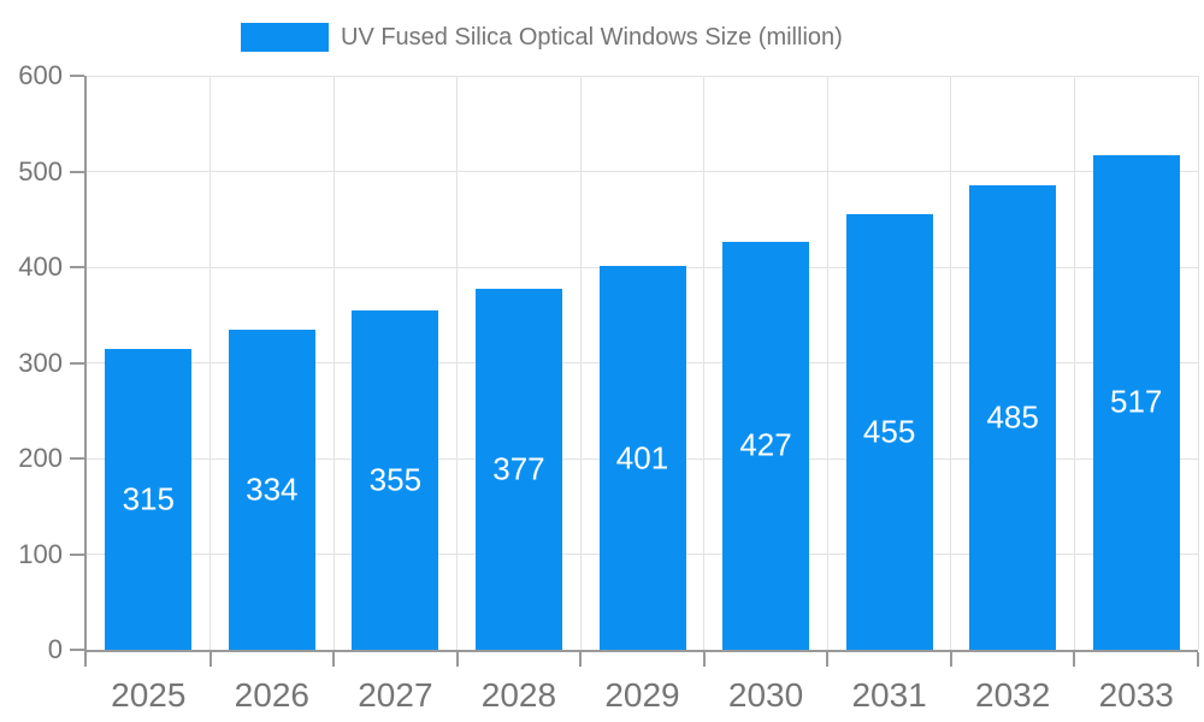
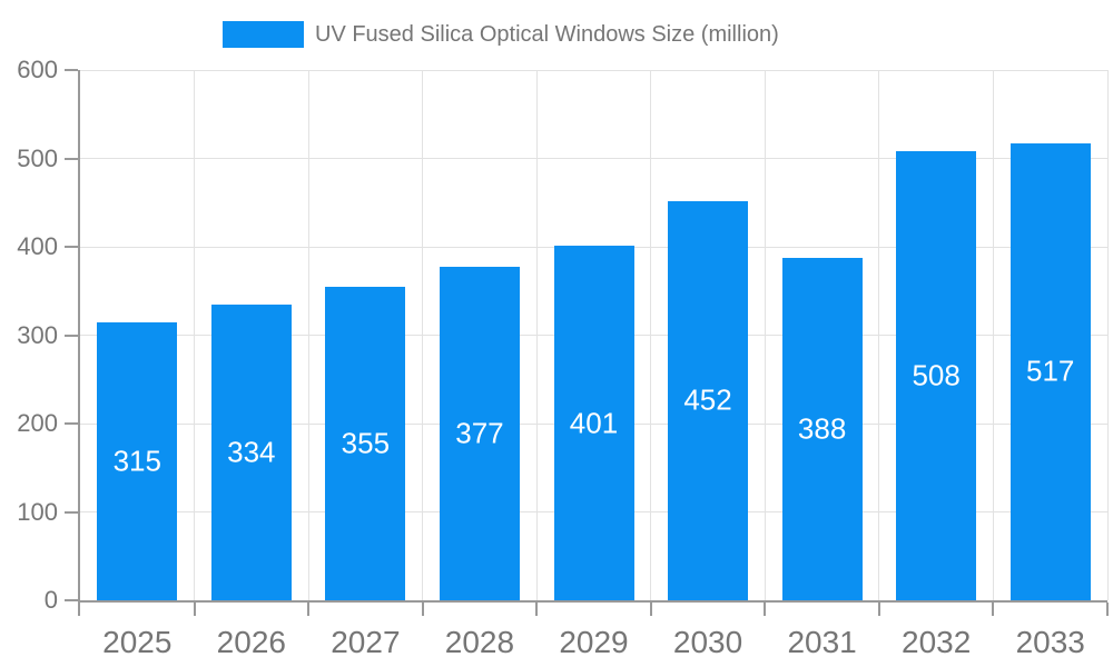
2030: 427 -> 452
2031: 455 -> 388
2032: 485 -> 508
